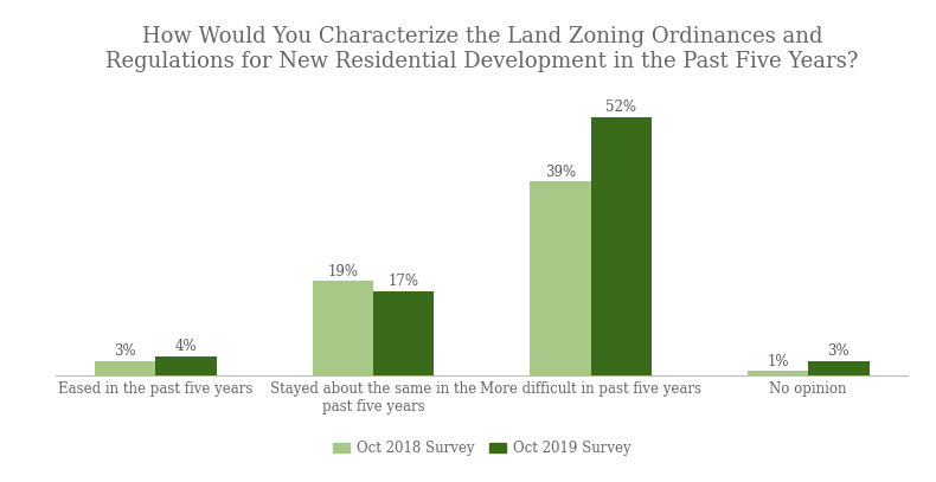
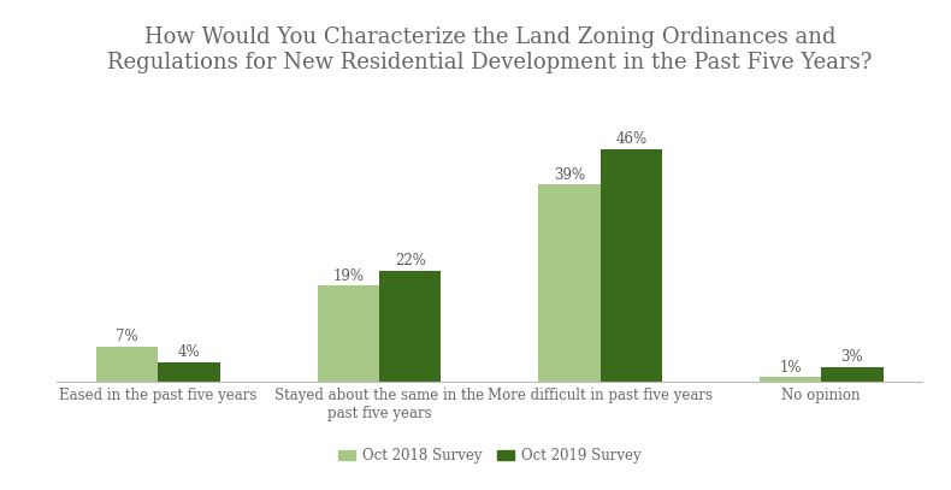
Oct 2018 Survey/Eased in the past five years: 3% -> 7%
Oct 2019 Survey/Stayed about the same in the past five years: 17% -> 22%
Oct 2019 Survey/More difficult in past five years: 52% -> 46%
